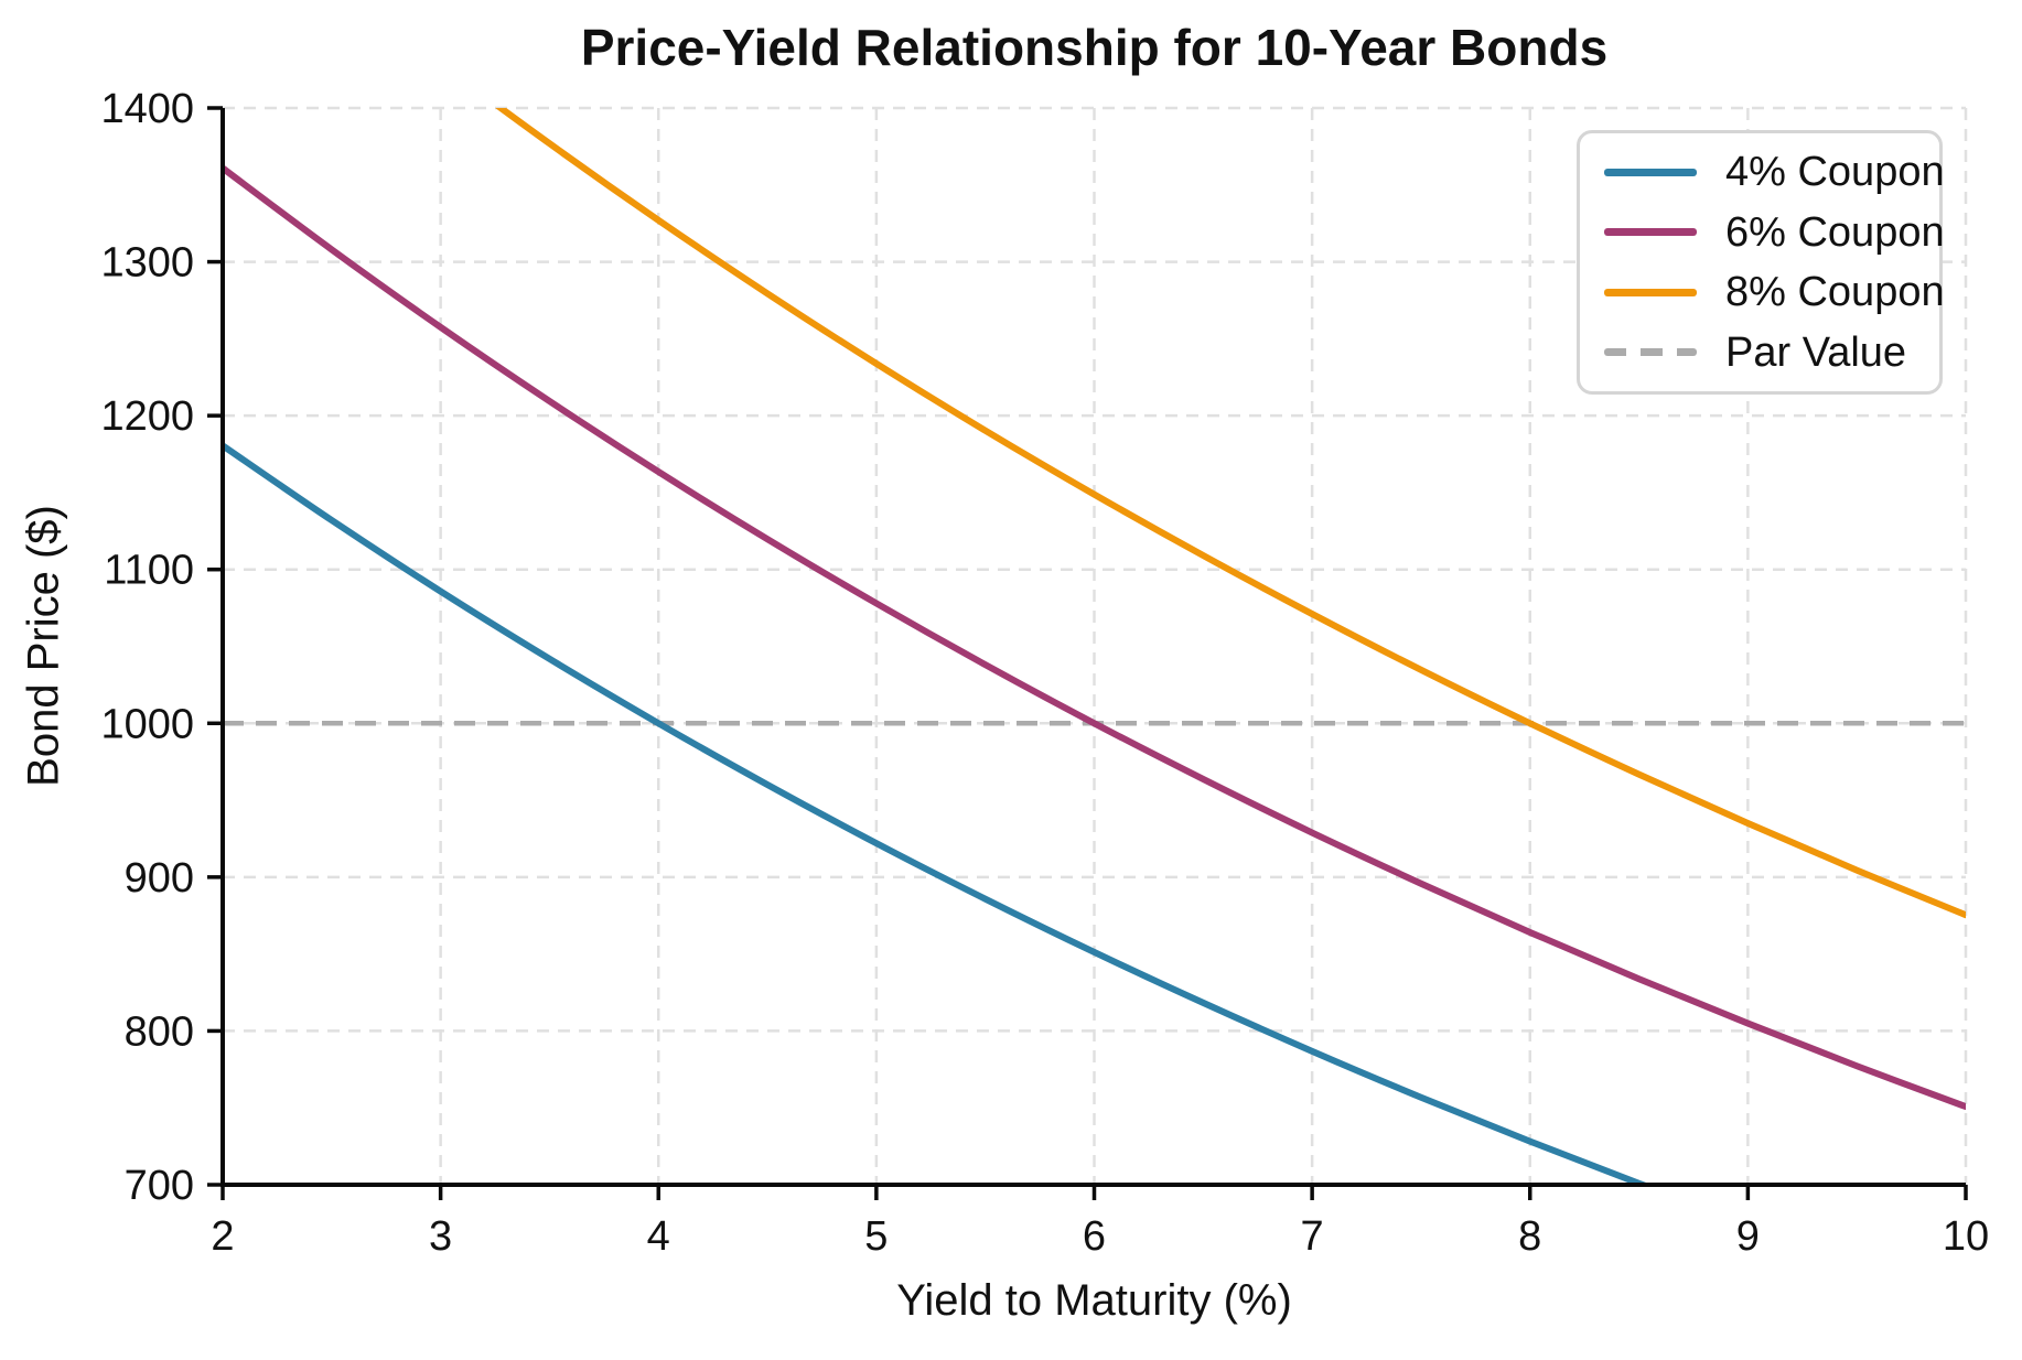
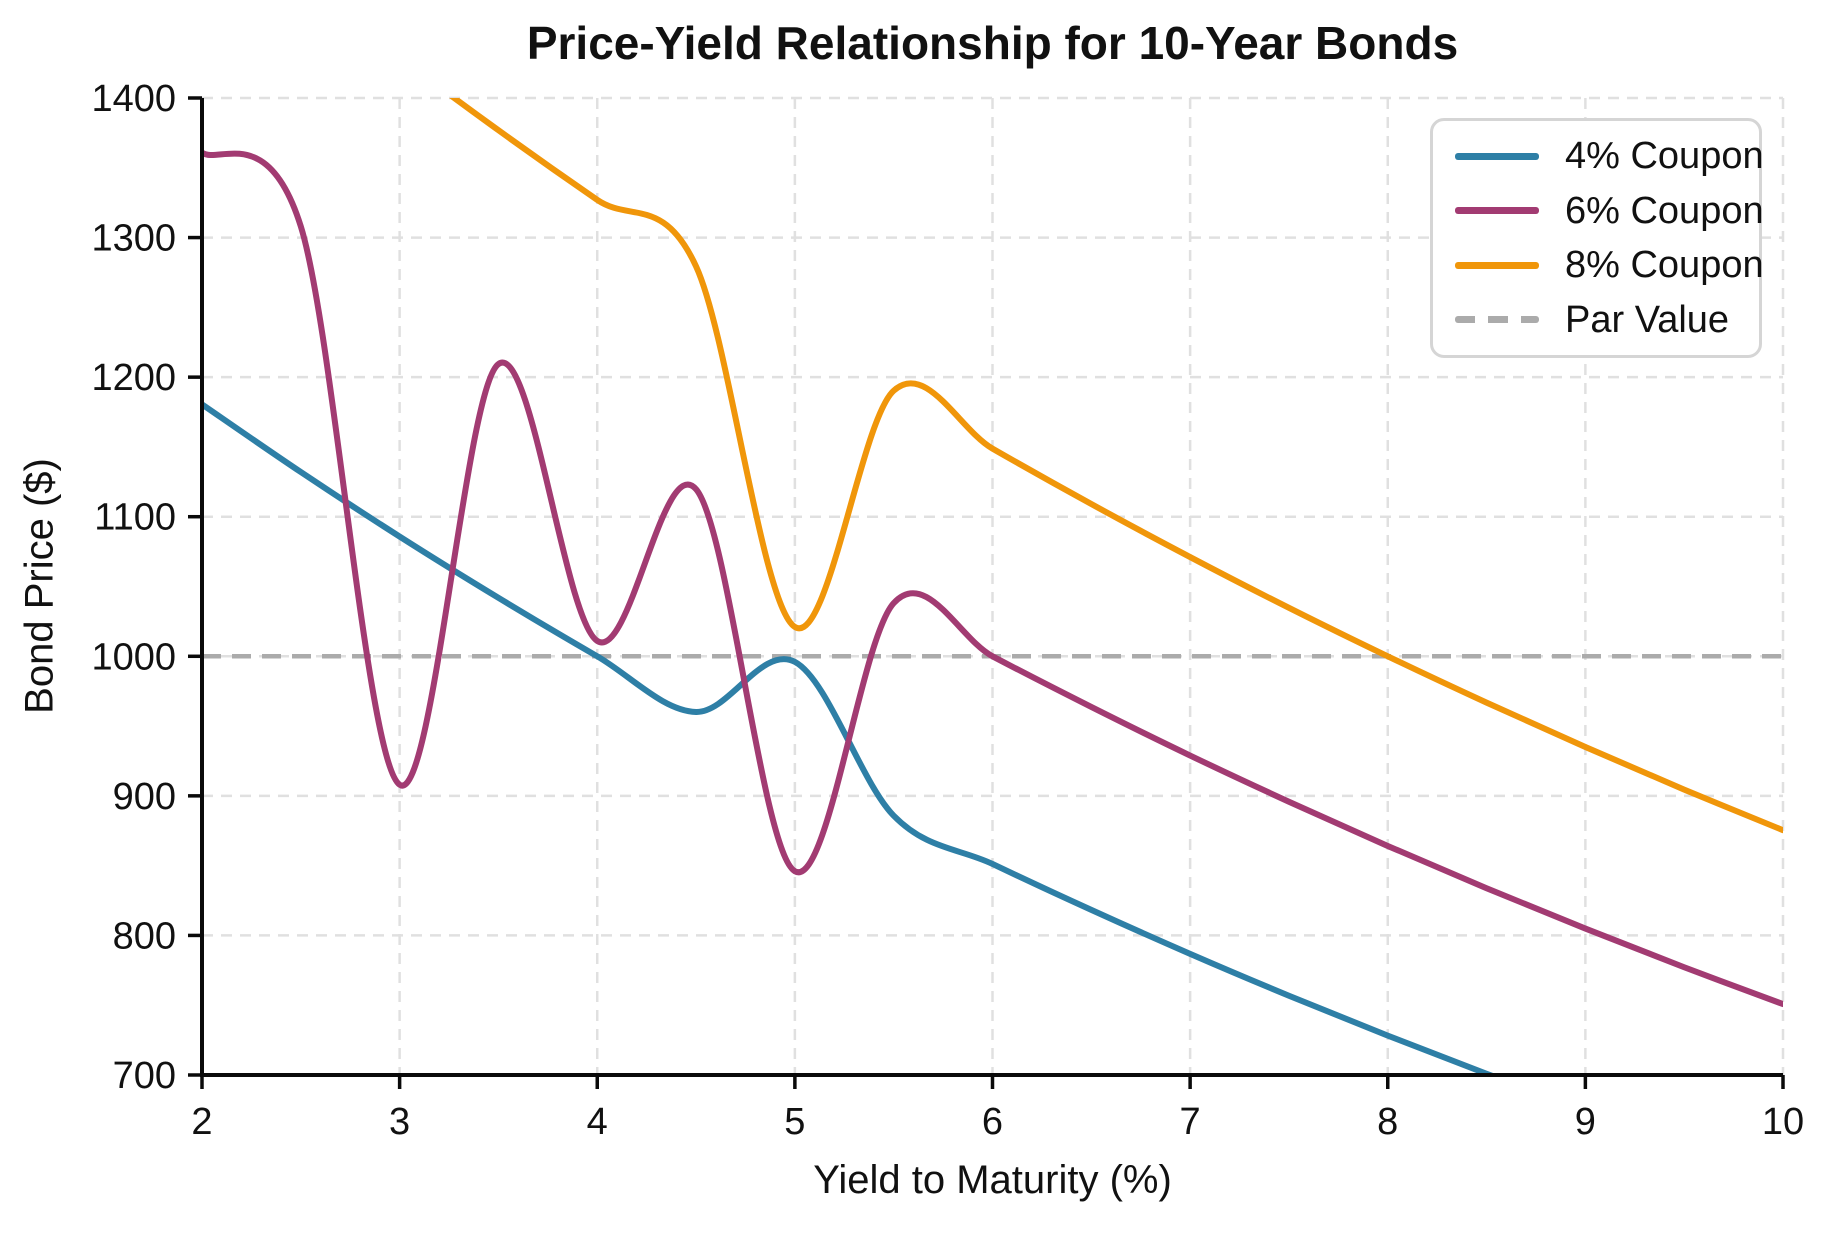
6% Coupon/3: 1258 -> 908
6% Coupon/4: 1164 -> 1011
4% Coupon/5: 922 -> 996
6% Coupon/5: 1078 -> 846
8% Coupon/5: 1234 -> 1021
